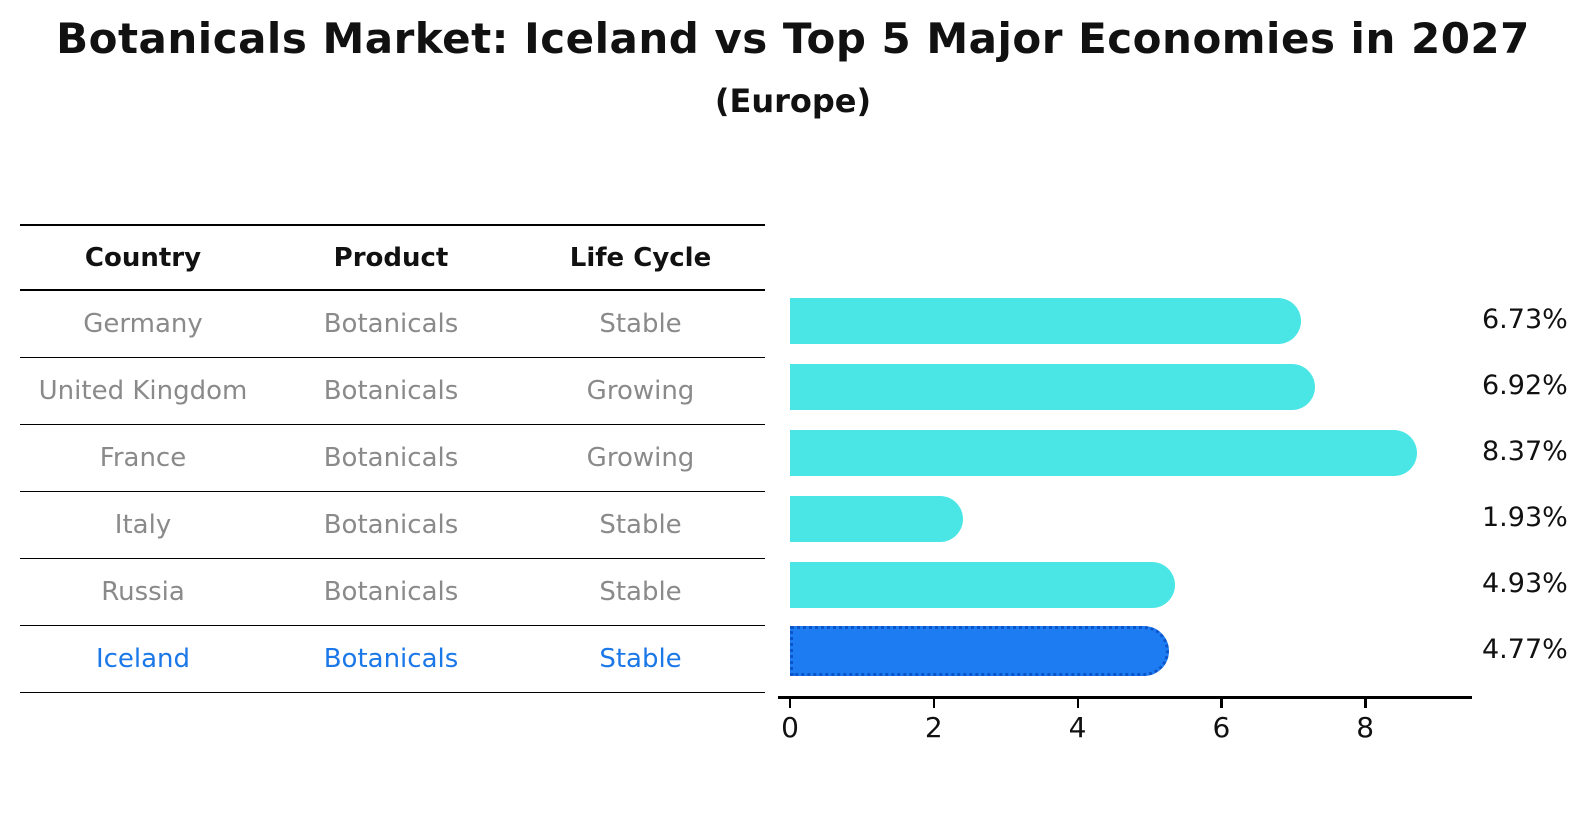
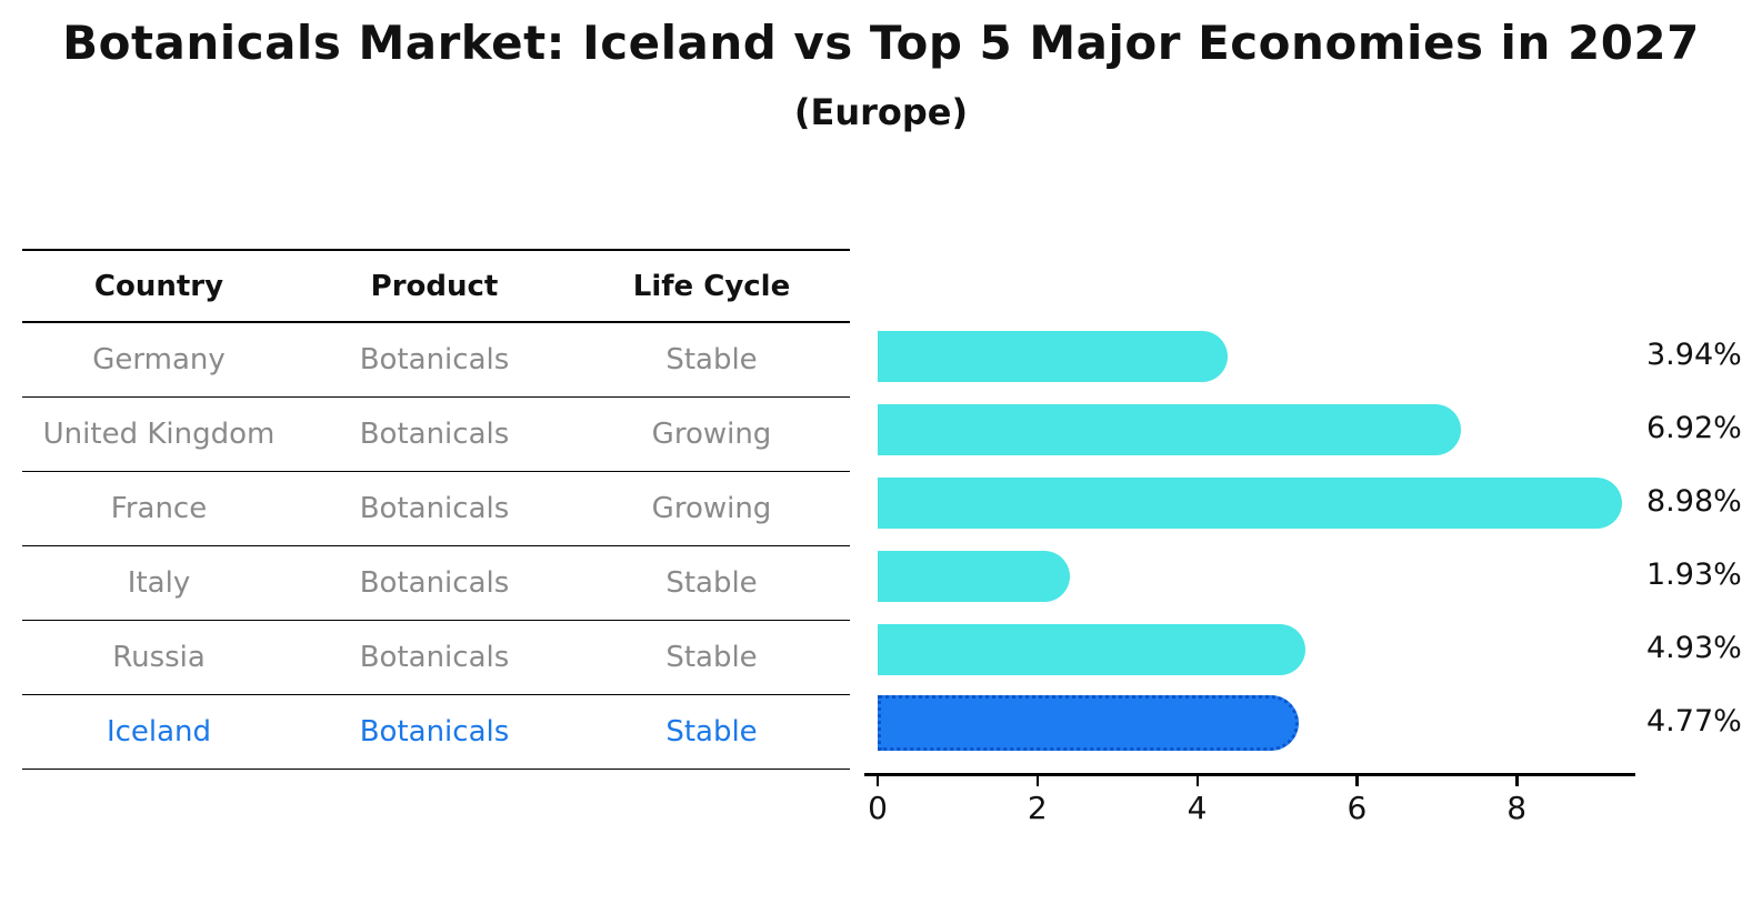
Germany: 6.73% -> 3.94%
France: 8.37% -> 8.98%
